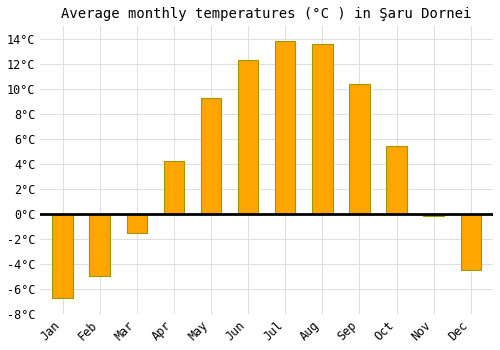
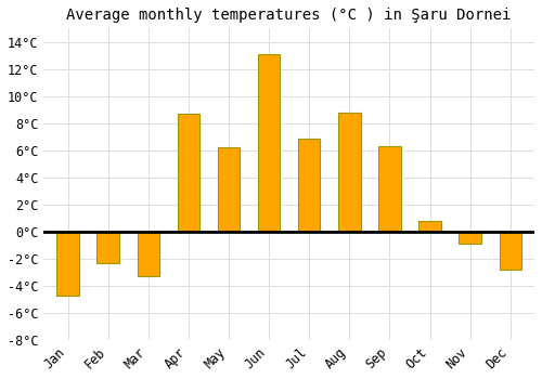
Jan: -6.7°C -> -4.7°C
Feb: -5.0°C -> -2.3°C
Mar: -1.5°C -> -3.3°C
Apr: 4.2°C -> 8.7°C
May: 9.3°C -> 6.2°C
Jun: 12.3°C -> 13.1°C
Jul: 13.8°C -> 6.9°C
Aug: 13.6°C -> 8.8°C
Sep: 10.4°C -> 6.3°C
Oct: 5.4°C -> 0.8°C
Nov: -0.2°C -> -0.9°C
Dec: -4.5°C -> -2.8°C
